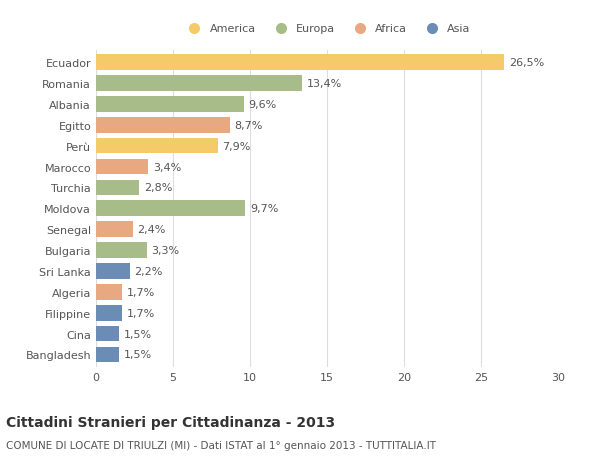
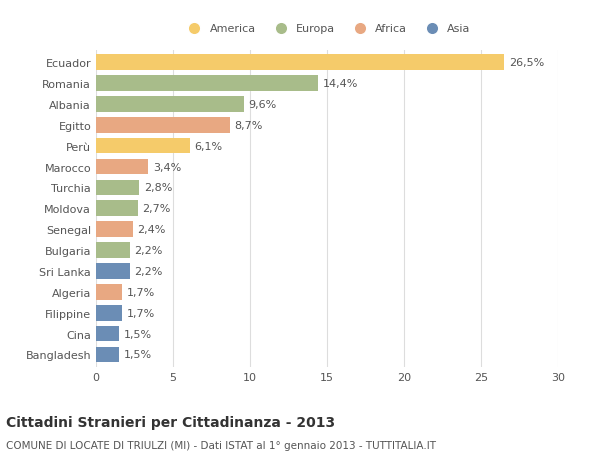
Romania: 13,4% -> 14,4%
Perù: 7,9% -> 6,1%
Moldova: 9,7% -> 2,7%
Bulgaria: 3,3% -> 2,2%
